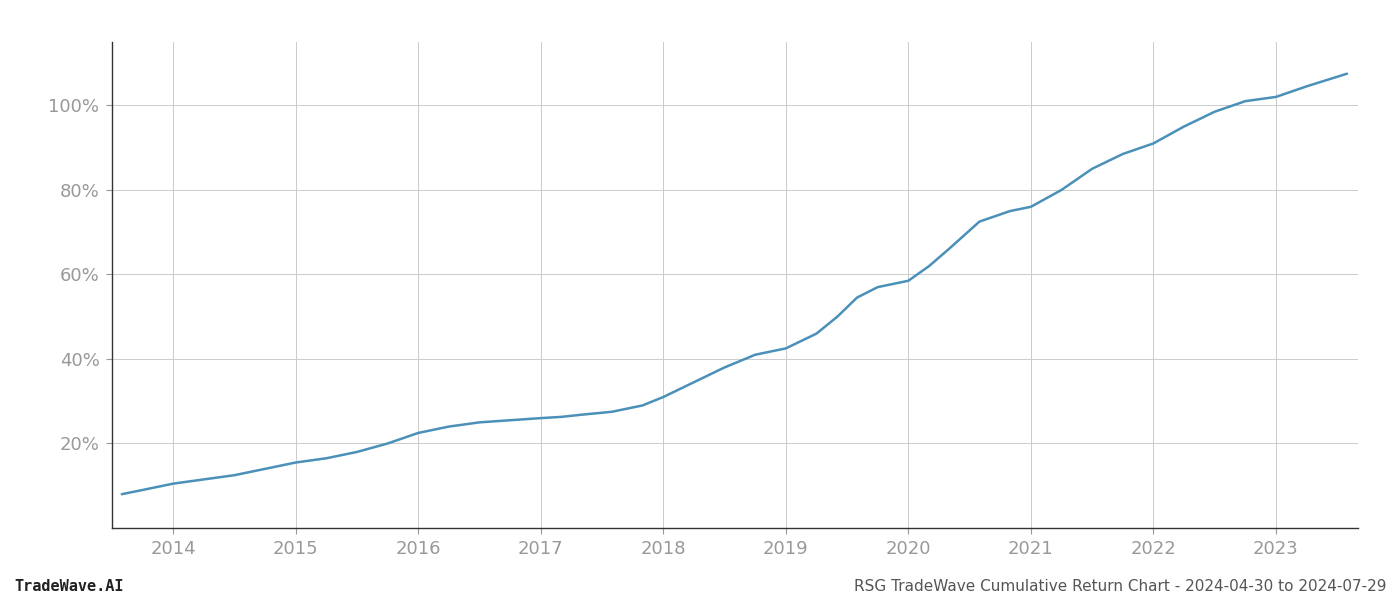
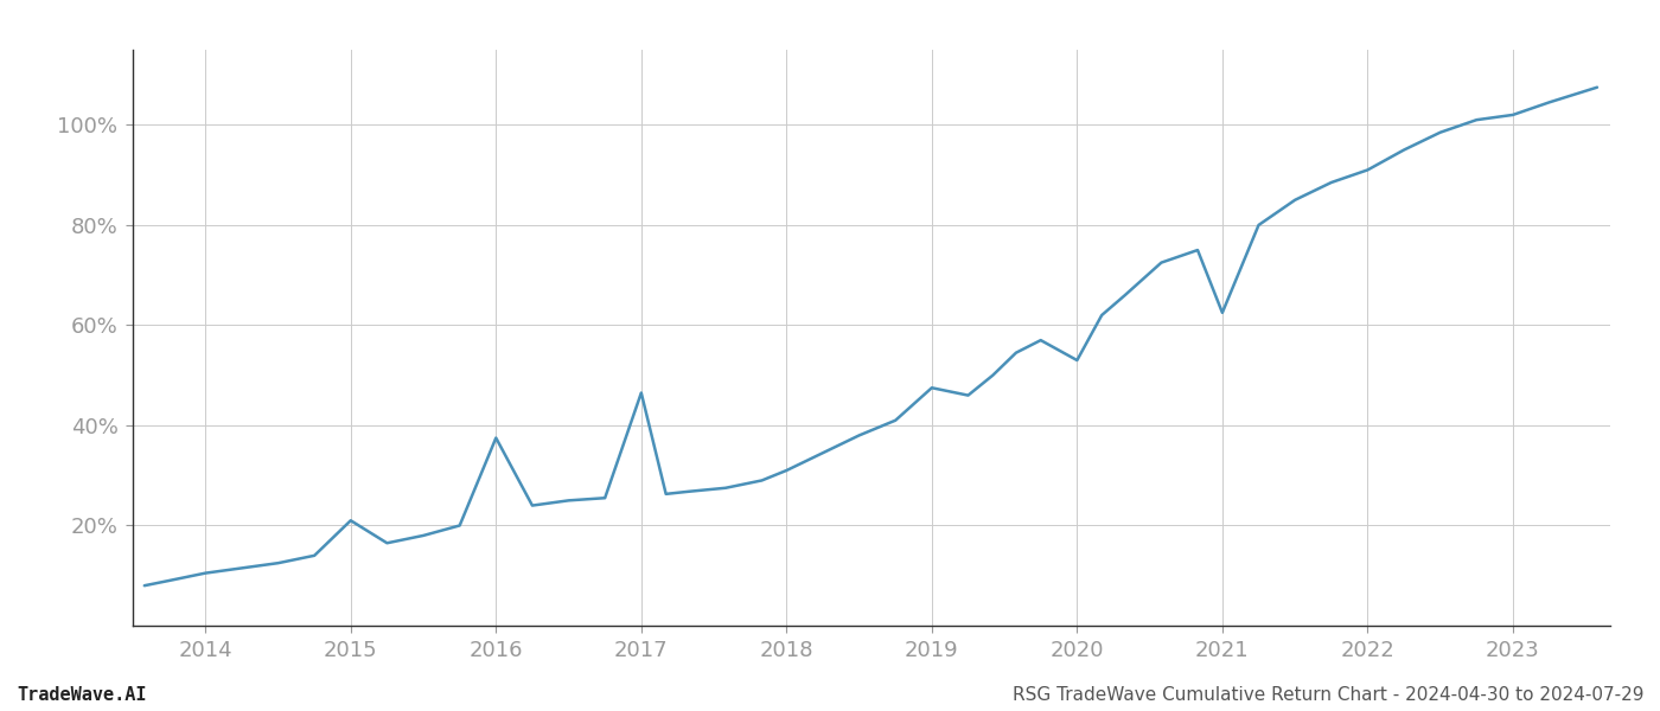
2015: 15.5% -> 21.0%
2016: 22.5% -> 37.5%
2017: 26.0% -> 46.5%
2019: 42.5% -> 47.5%
2020: 58.5% -> 53.0%
2021: 76.0% -> 62.5%
